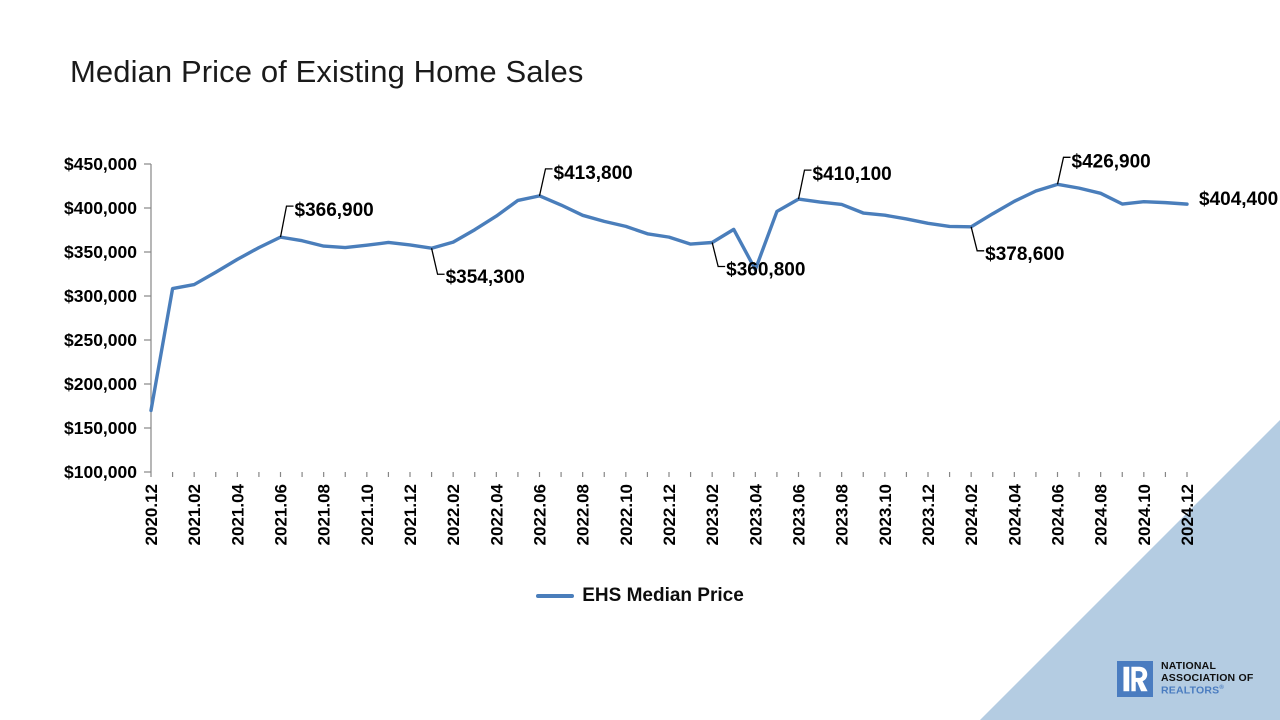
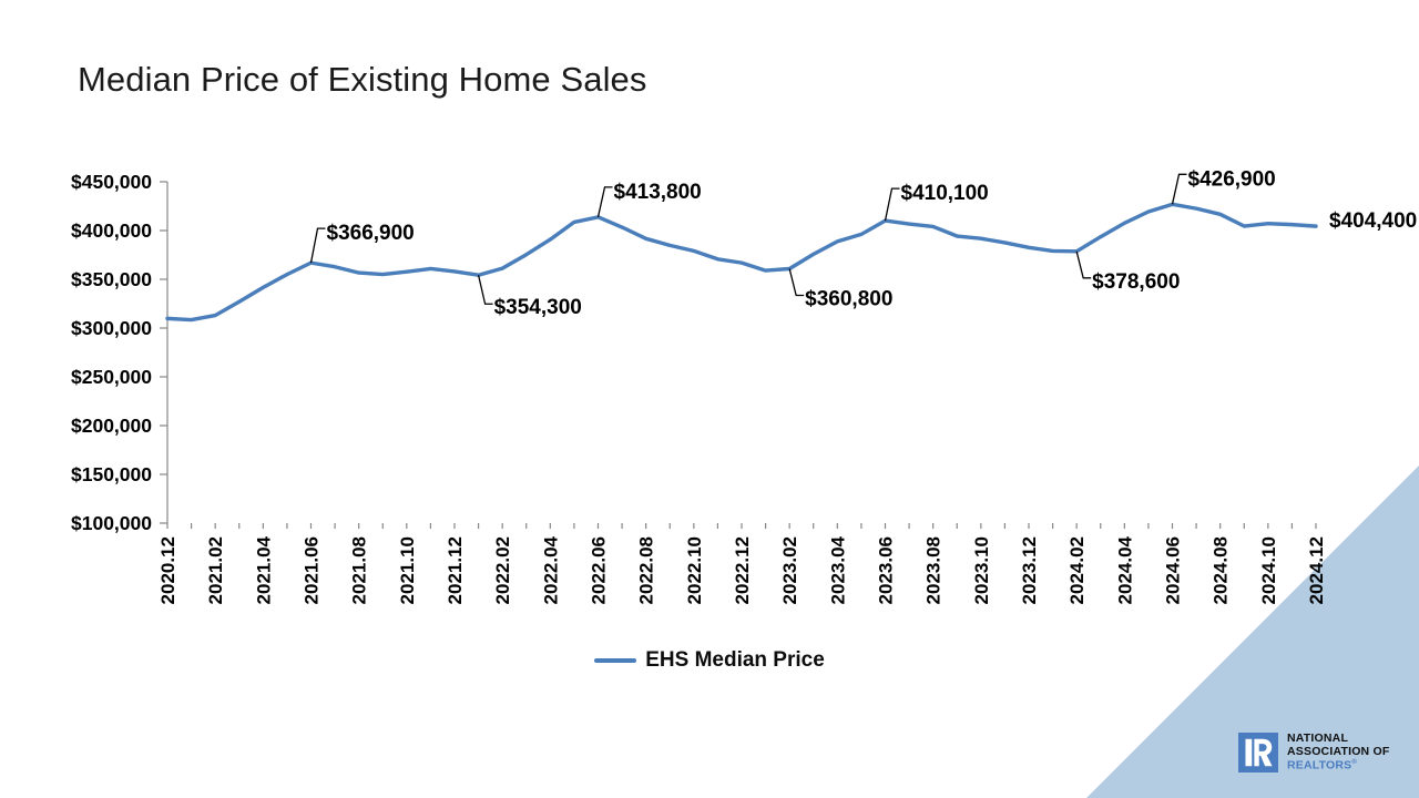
2020.12: $170000 -> $310000
2023.04: $330000 -> $390000
